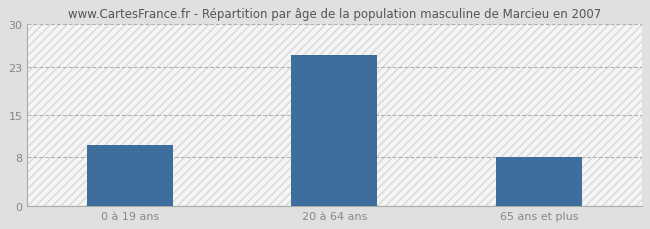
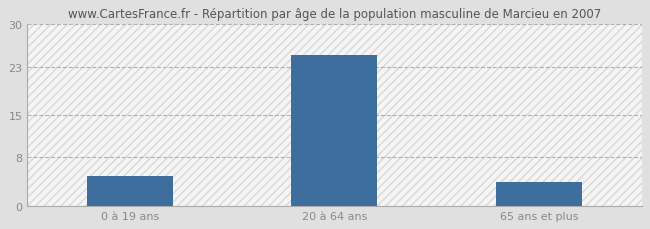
0 à 19 ans: 10 -> 5
65 ans et plus: 8 -> 4
